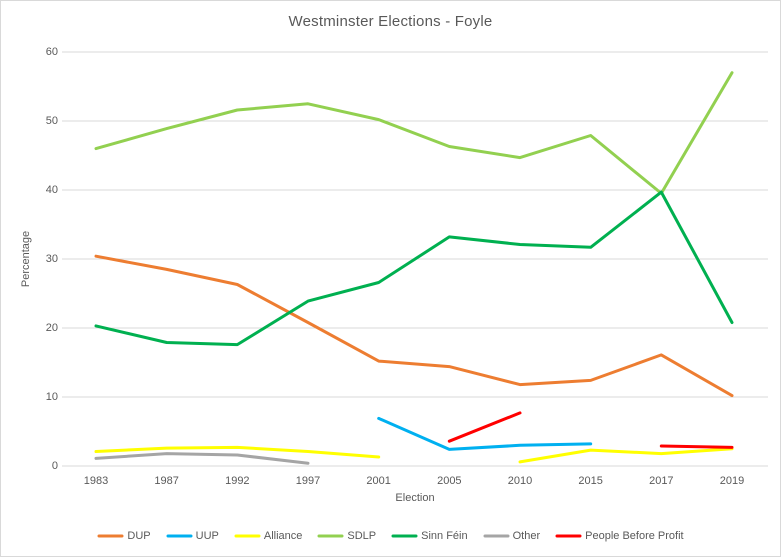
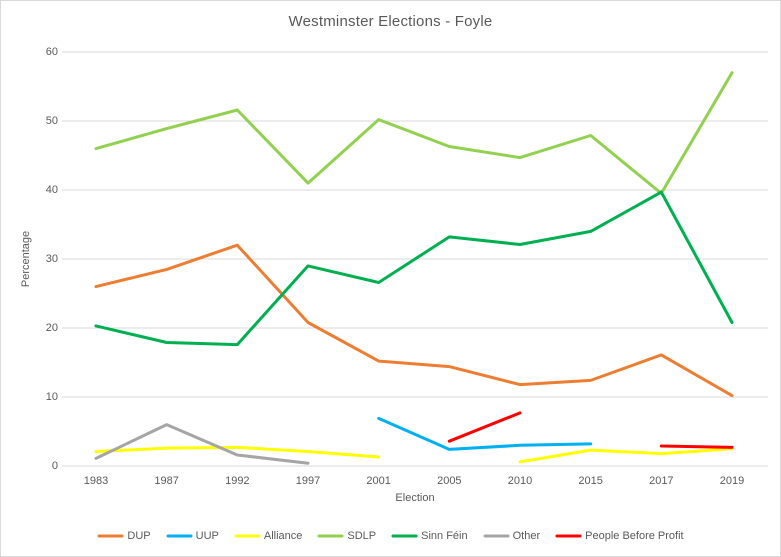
DUP/1983: 30 -> 26
Other/1987: 2 -> 6
DUP/1992: 26 -> 32
SDLP/1997: 52 -> 41
Sinn Féin/1997: 24 -> 29
Sinn Féin/2015: 32 -> 34
